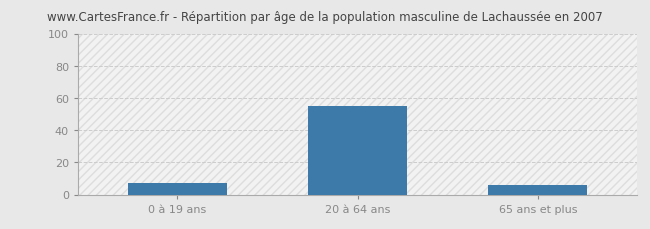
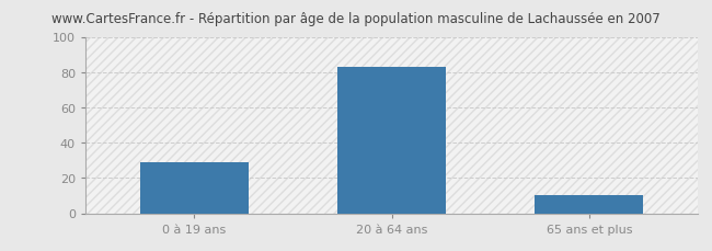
0 à 19 ans: 7 -> 29
20 à 64 ans: 55 -> 83
65 ans et plus: 6 -> 10
